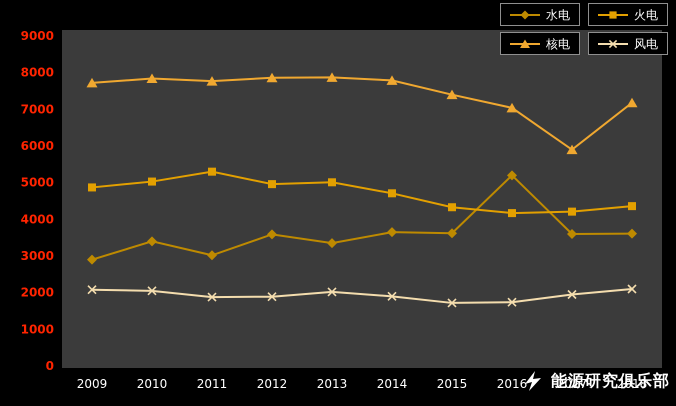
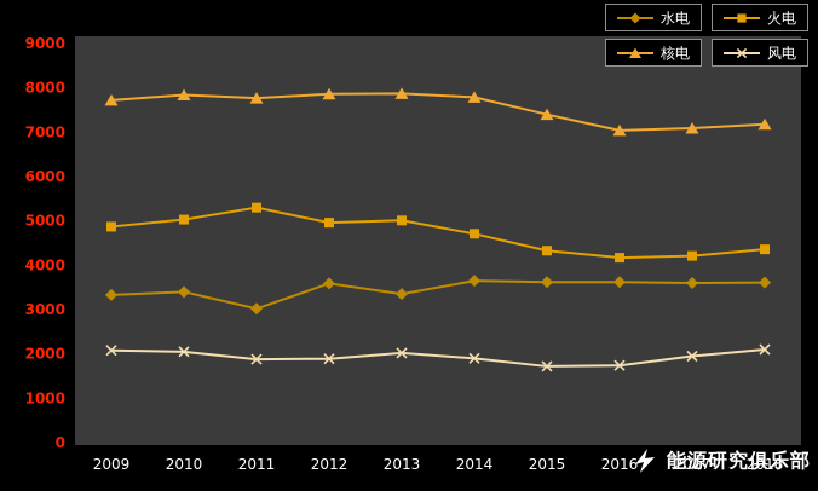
水电/2009: 2900 -> 3300
水电/2016: 5200 -> 3600
核电/2017: 5900 -> 7100
